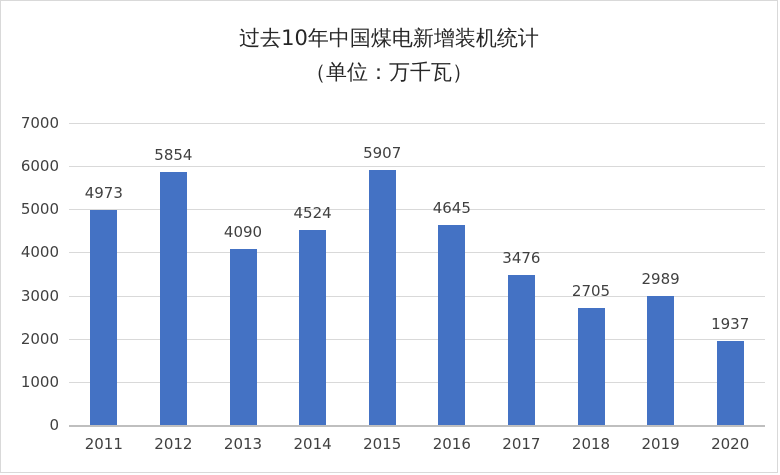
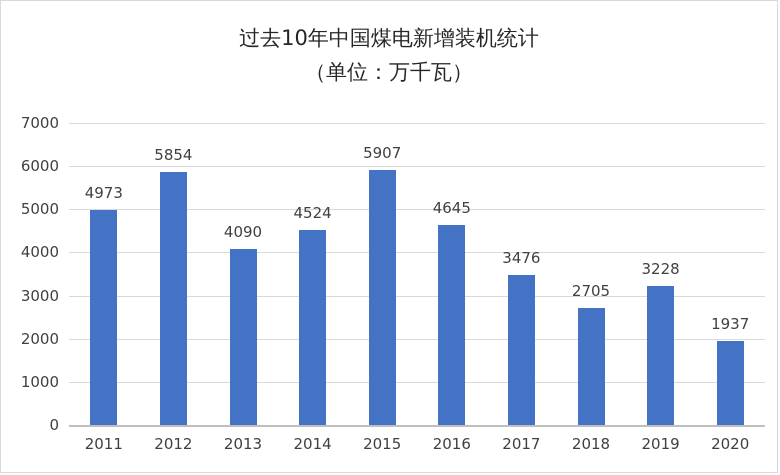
2019: 2989 -> 3228
